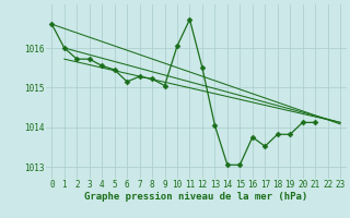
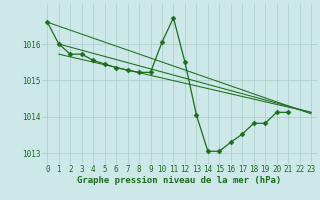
6: 1015.15 -> 1015.35
9: 1015.05 -> 1015.22
16: 1013.75 -> 1013.30
